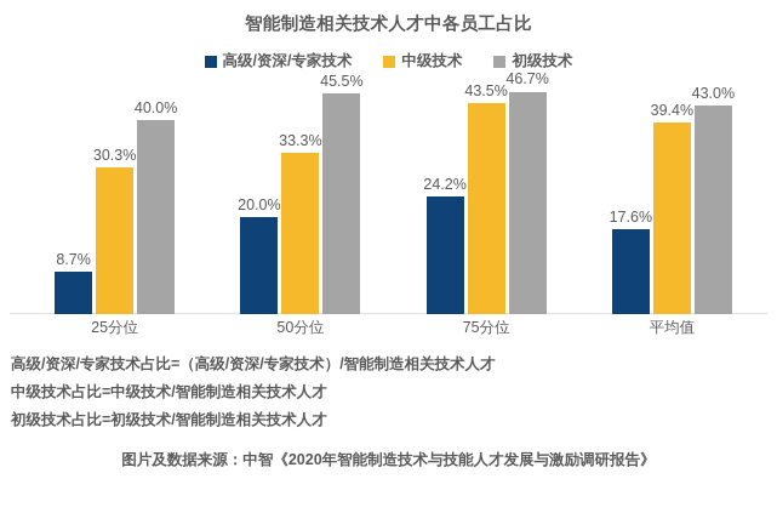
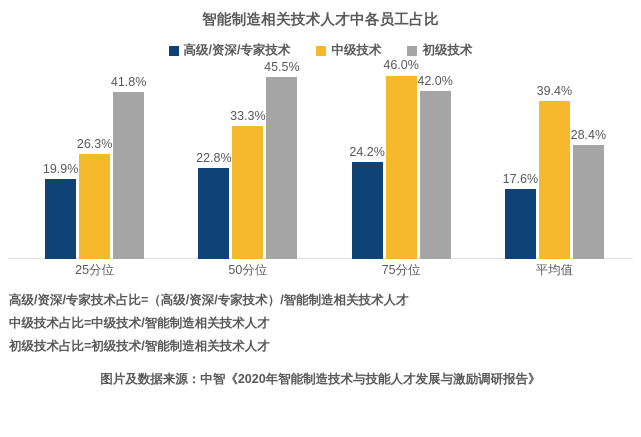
高级/资深/专家技术/25分位: 8.7% -> 19.9%
中级技术/25分位: 30.3% -> 26.3%
初级技术/25分位: 40.0% -> 41.8%
高级/资深/专家技术/50分位: 20.0% -> 22.8%
中级技术/75分位: 43.5% -> 46.0%
初级技术/75分位: 46.7% -> 42.0%
初级技术/平均值: 43.0% -> 28.4%
